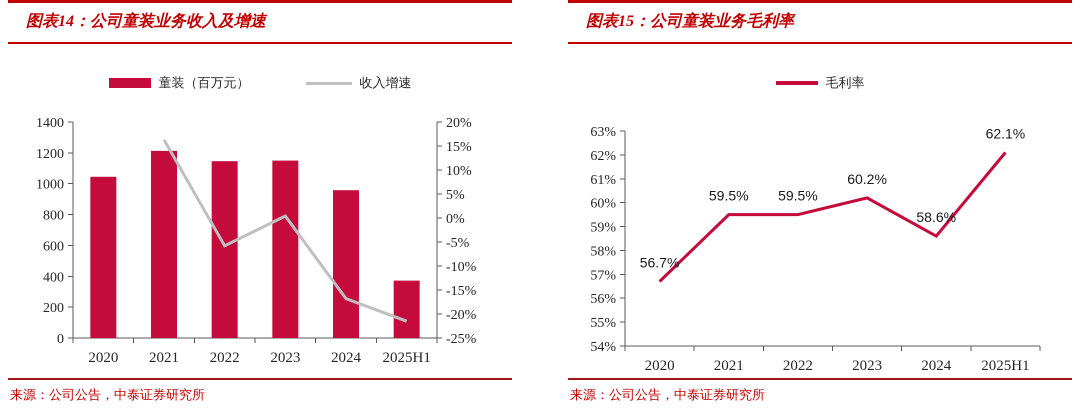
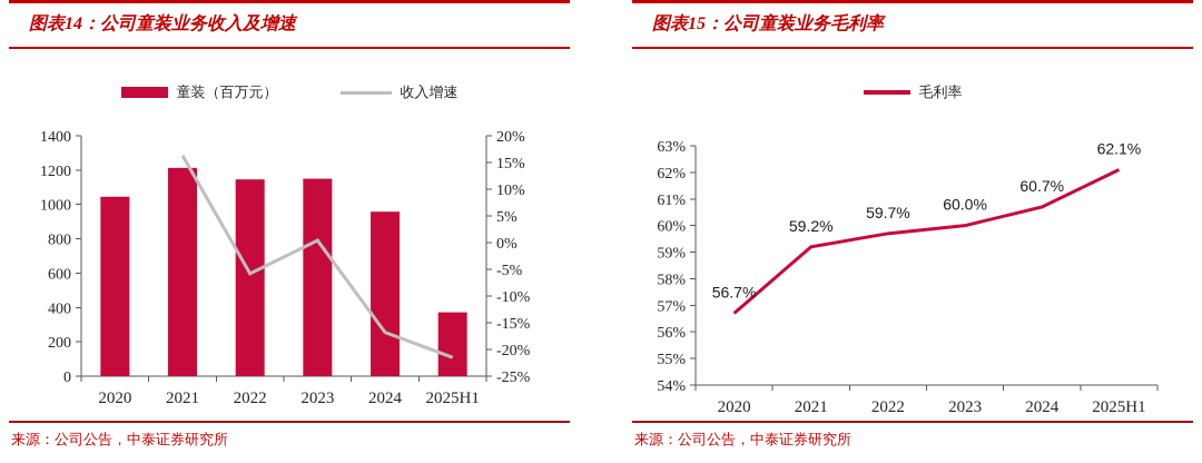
图表15：公司童装业务毛利率/2021: 59.5% -> 59.2%
图表15：公司童装业务毛利率/2022: 59.5% -> 59.7%
图表15：公司童装业务毛利率/2023: 60.2% -> 60.0%
图表15：公司童装业务毛利率/2024: 58.6% -> 60.7%
